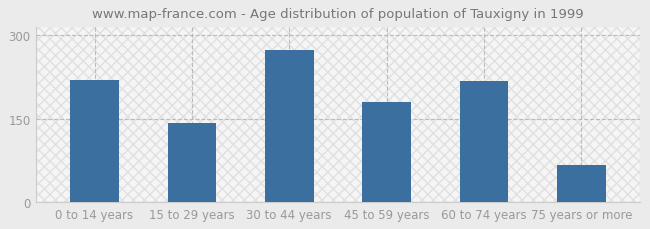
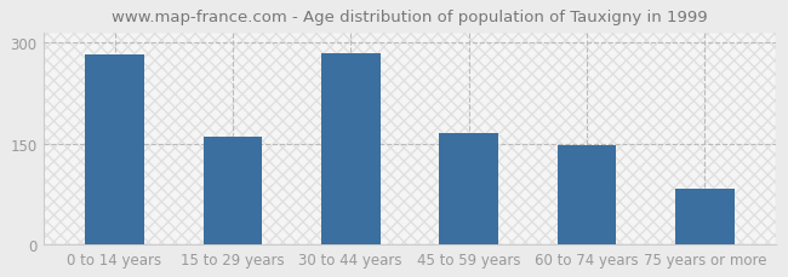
0 to 14 years: 220 -> 282
15 to 29 years: 142 -> 160
30 to 44 years: 274 -> 285
45 to 59 years: 180 -> 165
60 to 74 years: 218 -> 147
75 years or more: 66 -> 83
